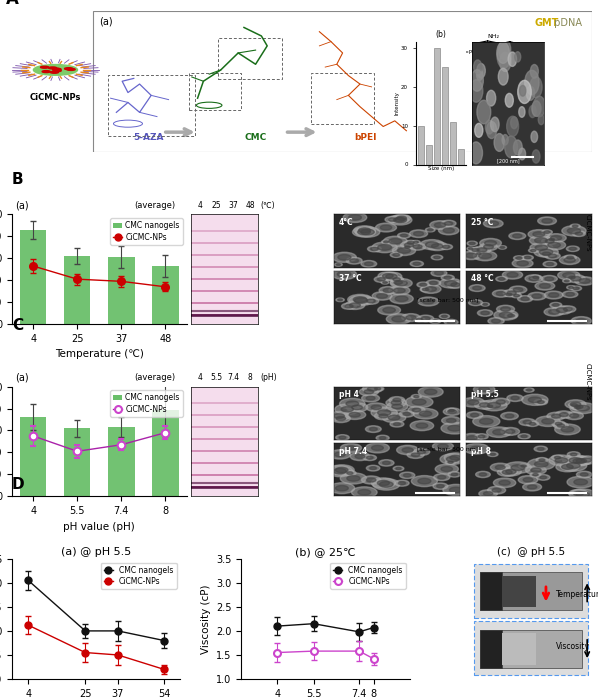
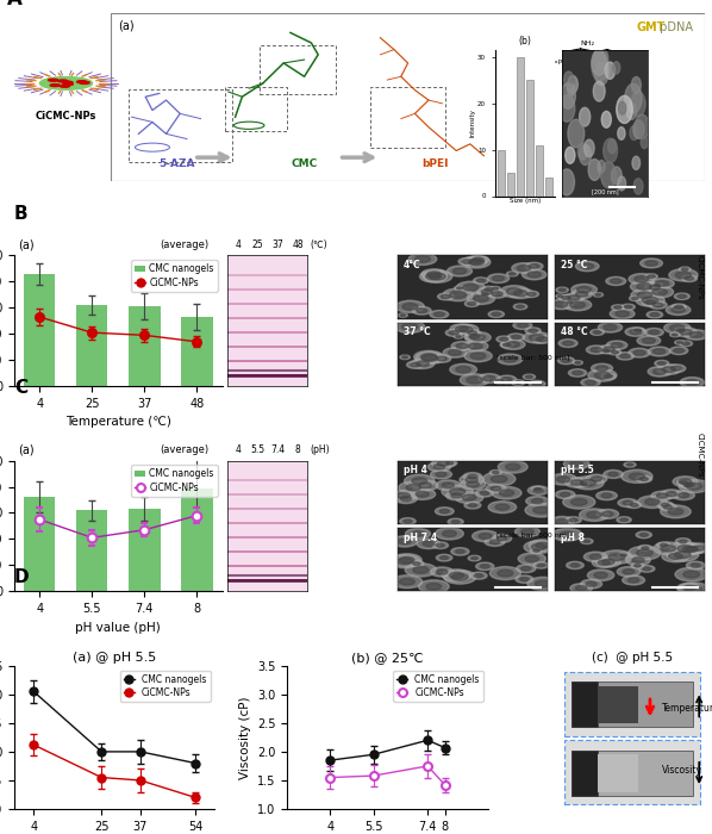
(b) @ 25℃/CMC nanogels/4: 2.10 -> 1.85
(b) @ 25℃/CMC nanogels/5.5: 2.15 -> 1.95
(b) @ 25℃/CMC nanogels/7.4: 1.98 -> 2.20
(b) @ 25℃/CiCMC-NPs/7.4: 1.58 -> 1.75
